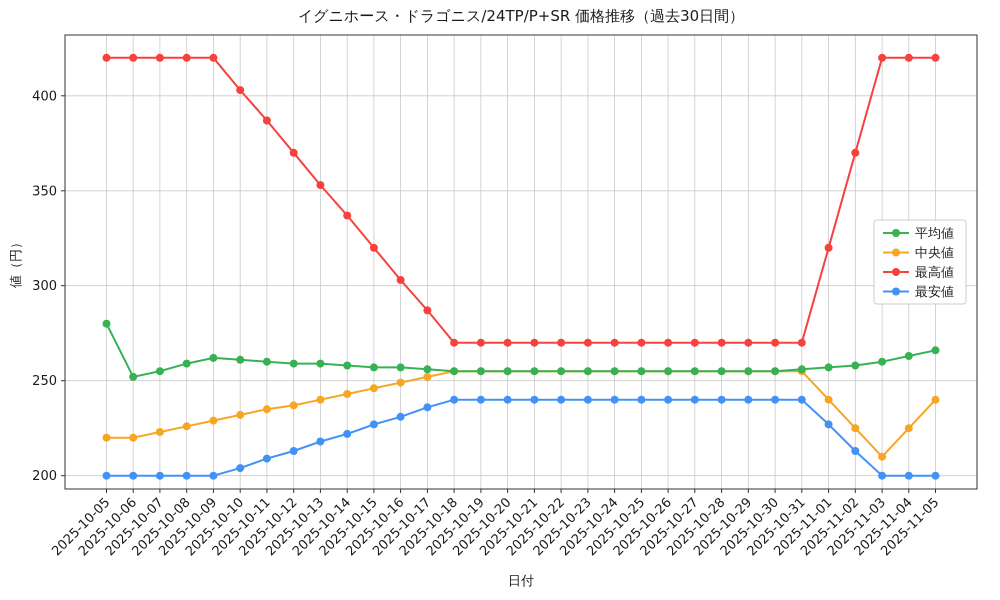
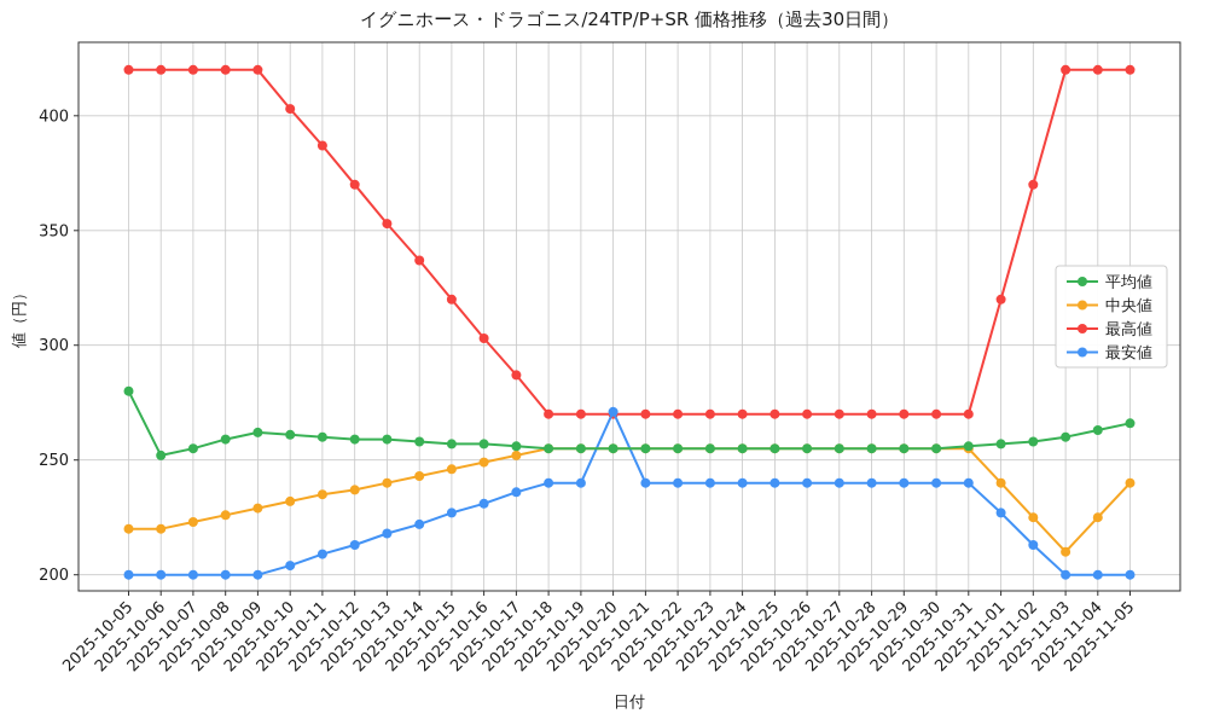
最安値/2025-10-20: 240 -> 271
